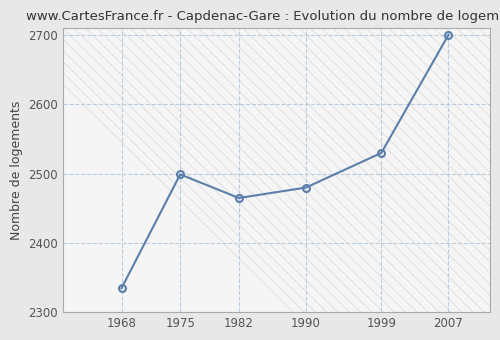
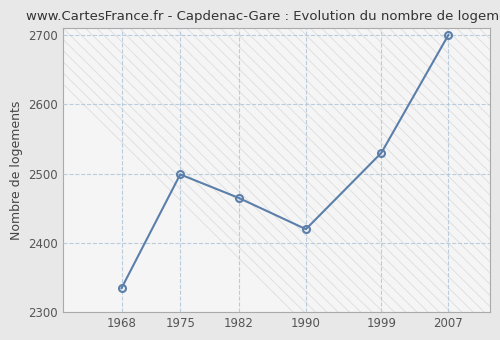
1990: 2480 -> 2420
